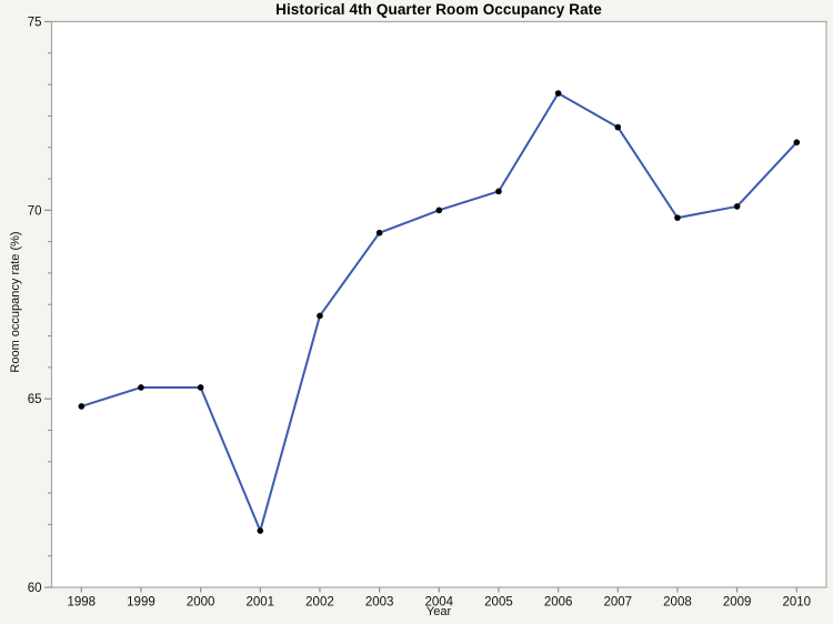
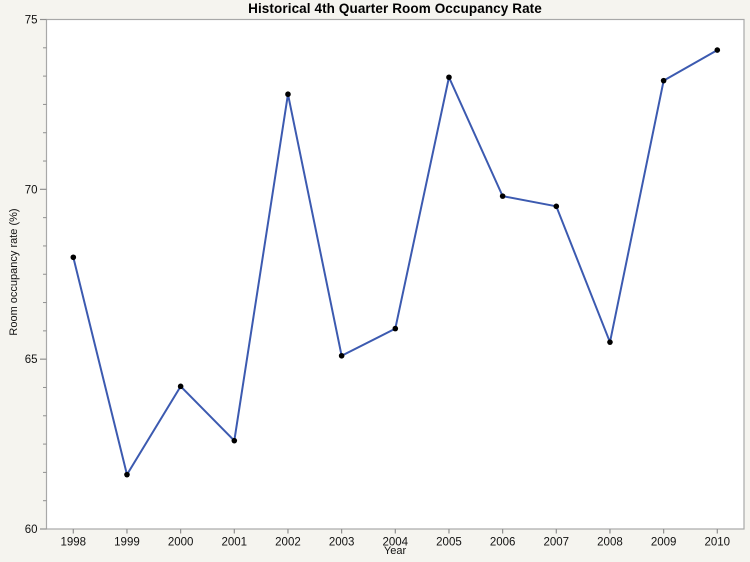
1998: 64.8 -> 68.0
1999: 65.3 -> 61.6
2000: 65.3 -> 64.2
2001: 61.5 -> 62.6
2002: 67.2 -> 72.8
2003: 69.4 -> 65.1
2004: 70.0 -> 65.9
2005: 70.5 -> 73.3
2006: 73.1 -> 69.8
2007: 72.2 -> 69.5
2008: 69.8 -> 65.5
2009: 70.1 -> 73.2
2010: 71.8 -> 74.1
